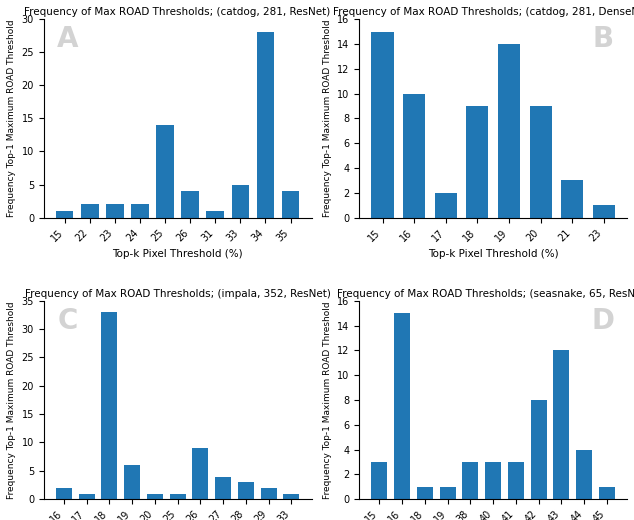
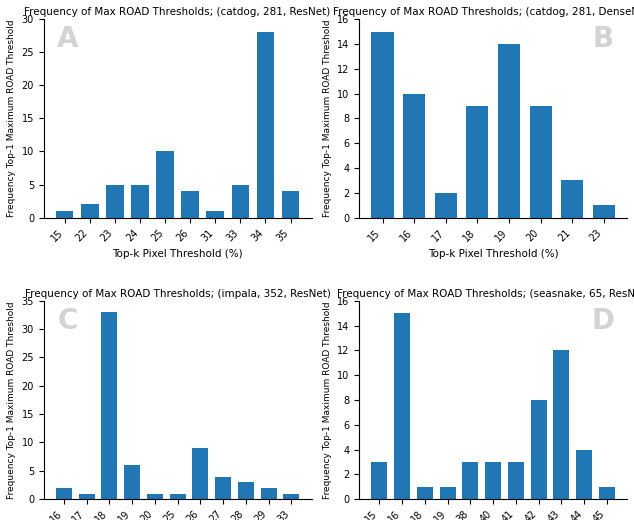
Frequency of Max ROAD Thresholds; (catdog, 281, ResNet)/23: 2 -> 5
Frequency of Max ROAD Thresholds; (catdog, 281, ResNet)/24: 2 -> 5
Frequency of Max ROAD Thresholds; (catdog, 281, ResNet)/25: 14 -> 10
